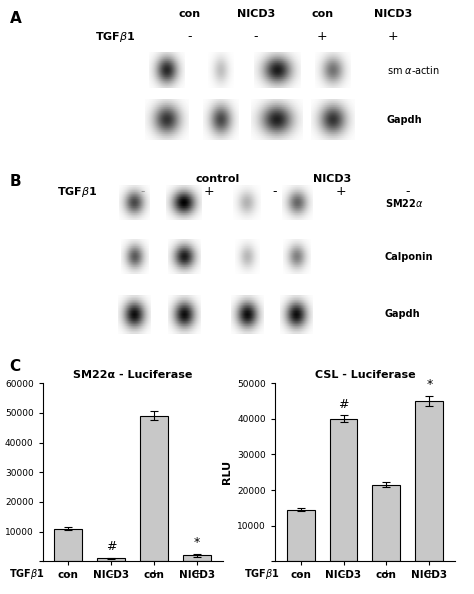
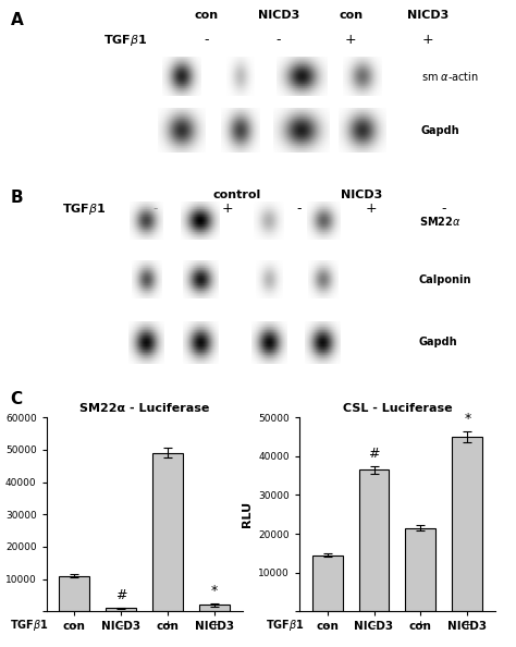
CSL - Luciferase/NICD3: 40000 -> 36500
